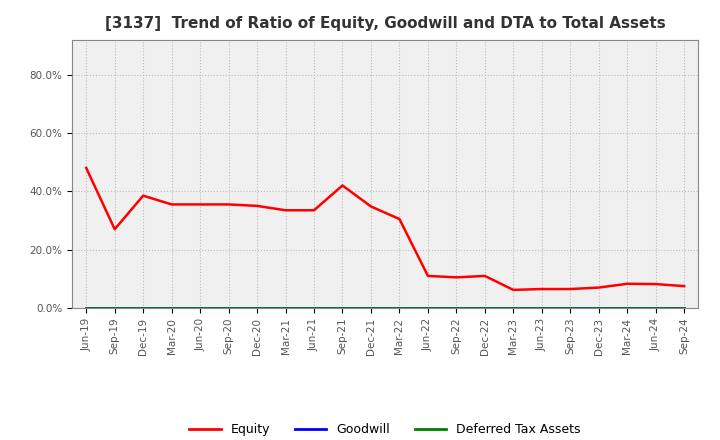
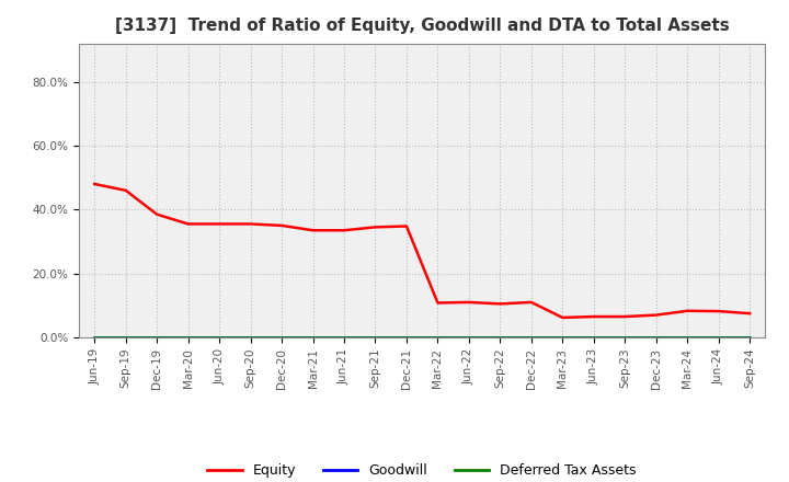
Equity/Sep-19: 27.0% -> 46.0%
Equity/Sep-21: 42.0% -> 34.5%
Equity/Mar-22: 30.5% -> 10.8%
